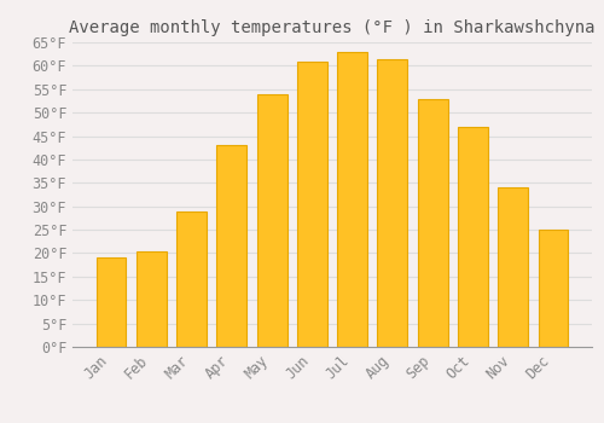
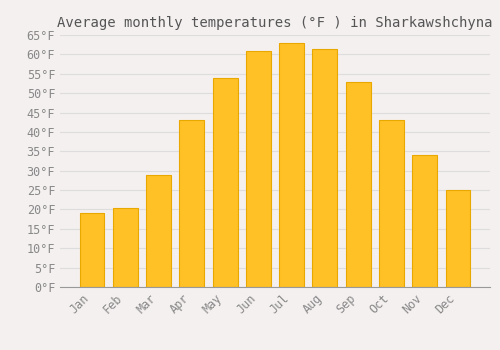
Oct: 47.0°F -> 43.0°F
